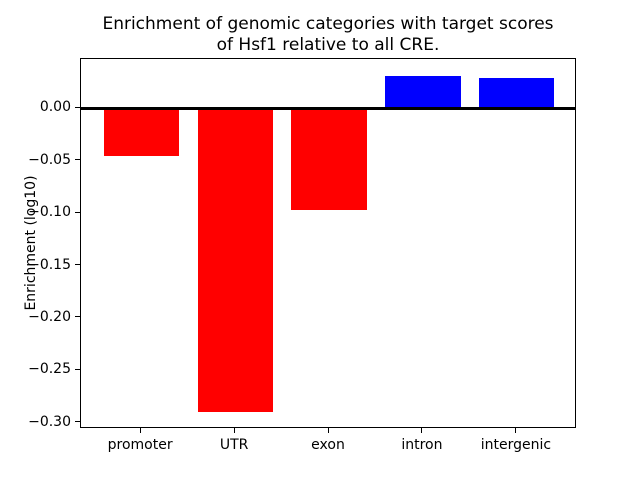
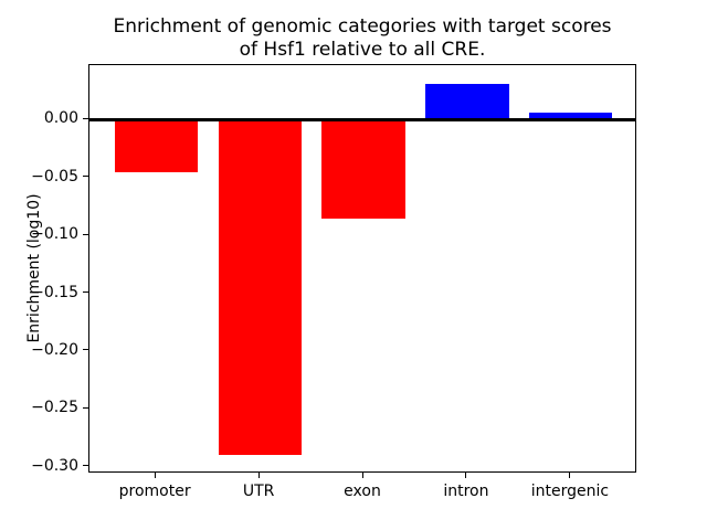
exon: -0.097 -> -0.086
intergenic: 0.029 -> 0.006
